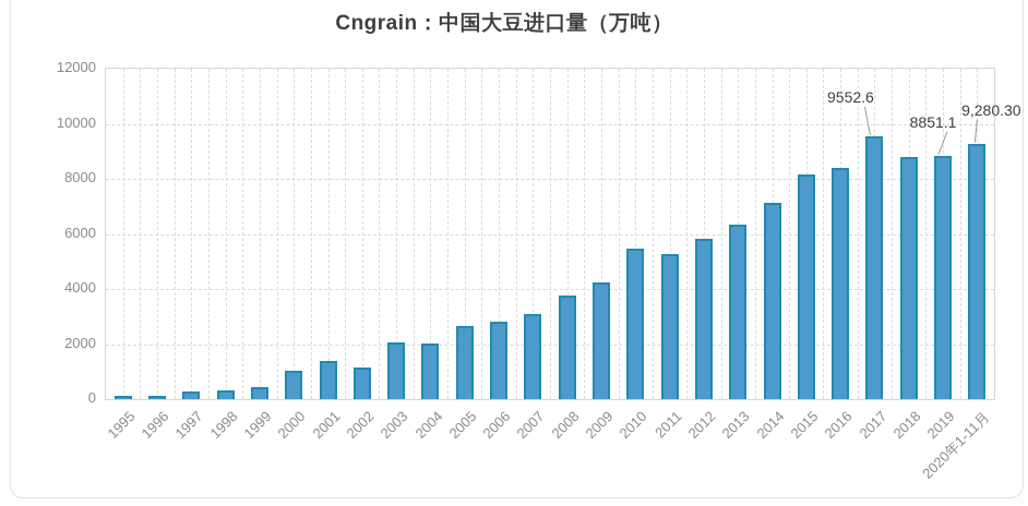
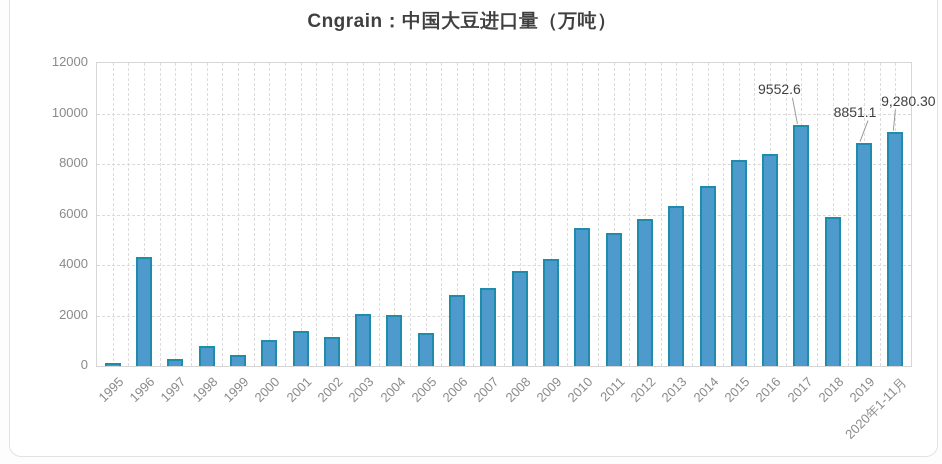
1996: 100 -> 4300
1998: 300 -> 800
2005: 2700 -> 1300
2018: 8800 -> 5900
